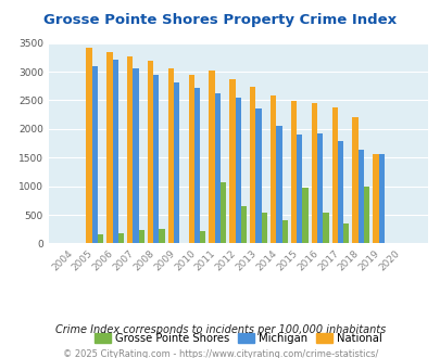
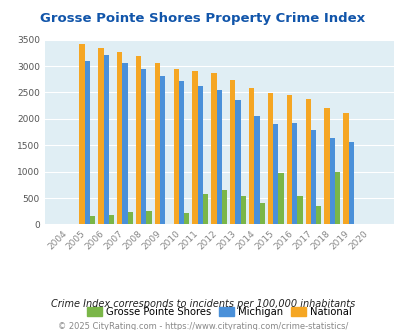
National/2011: 3020 -> 2900
Grosse Pointe Shores/2011: 1060 -> 570
National/2019: 1560 -> 2110
